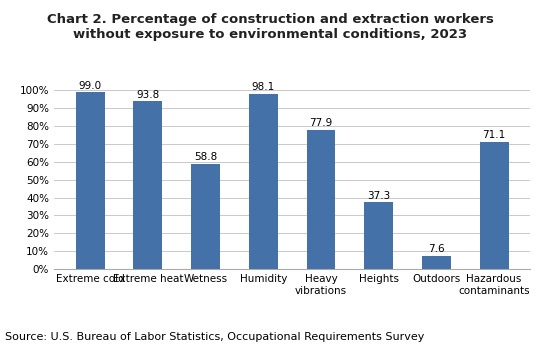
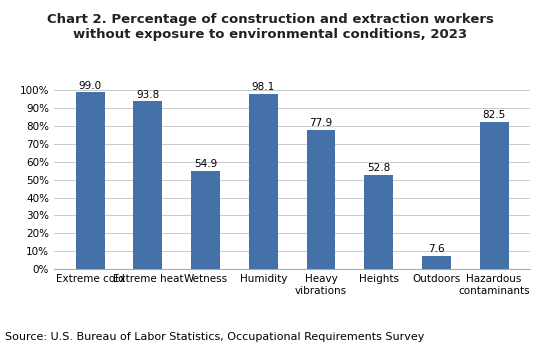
Wetness: 58.8 -> 54.9
Heights: 37.3 -> 52.8
Hazardous contaminants: 71.1 -> 82.5
